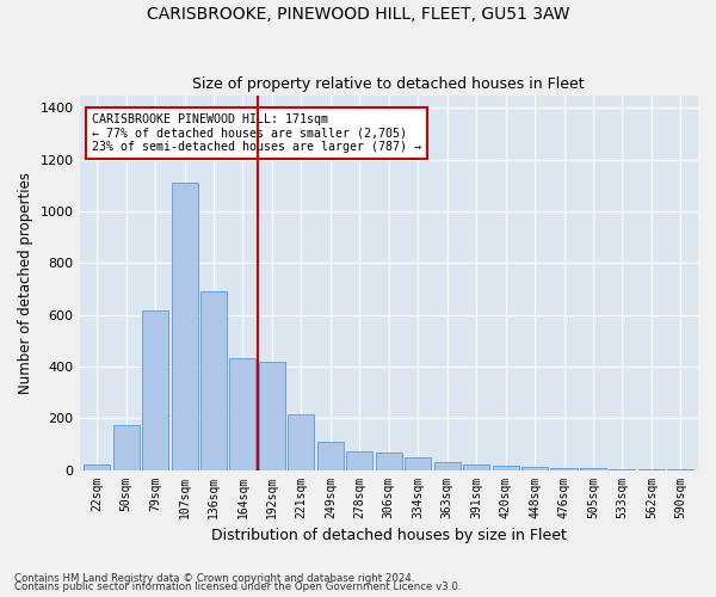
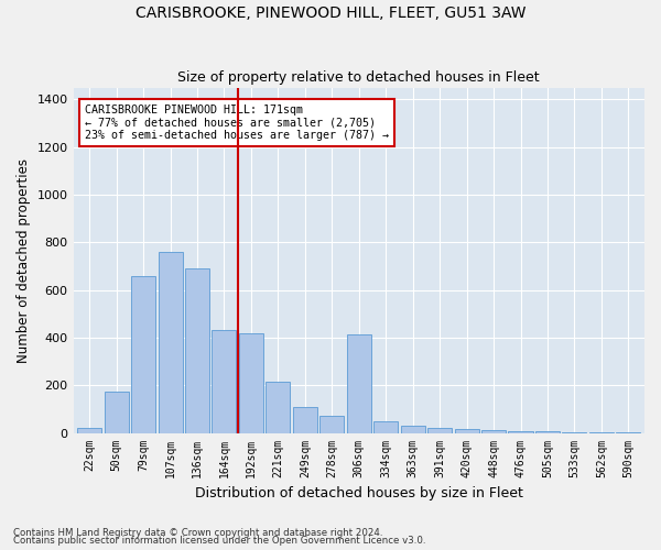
79sqm: 615 -> 660
107sqm: 1110 -> 760
306sqm: 65 -> 415
